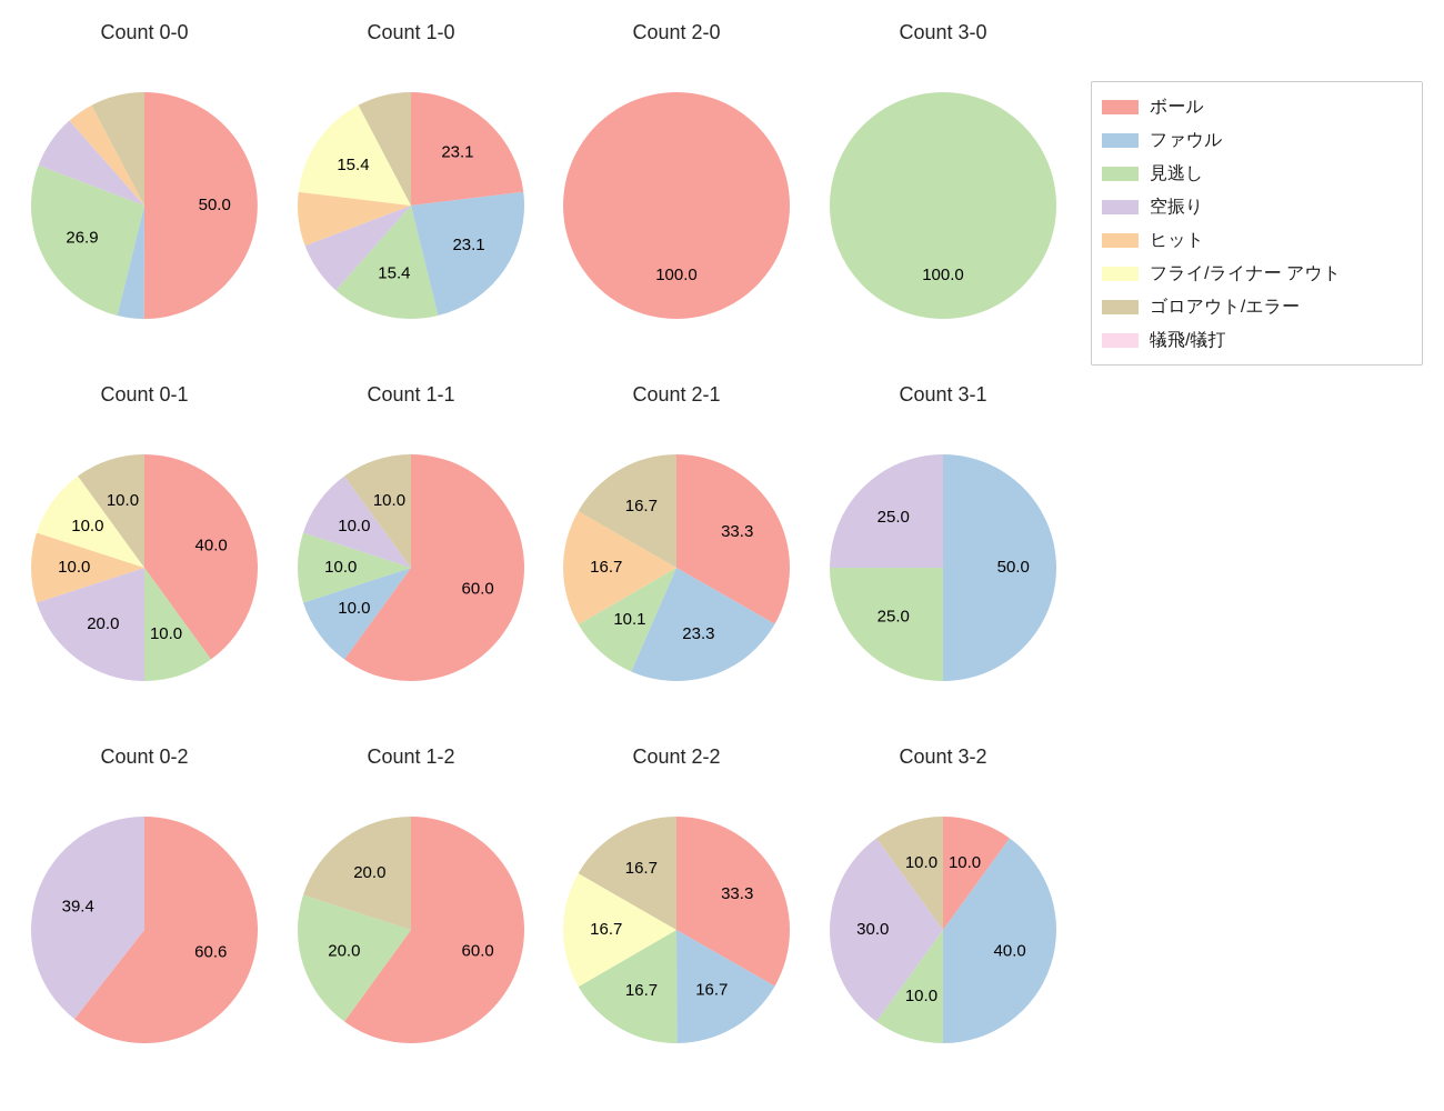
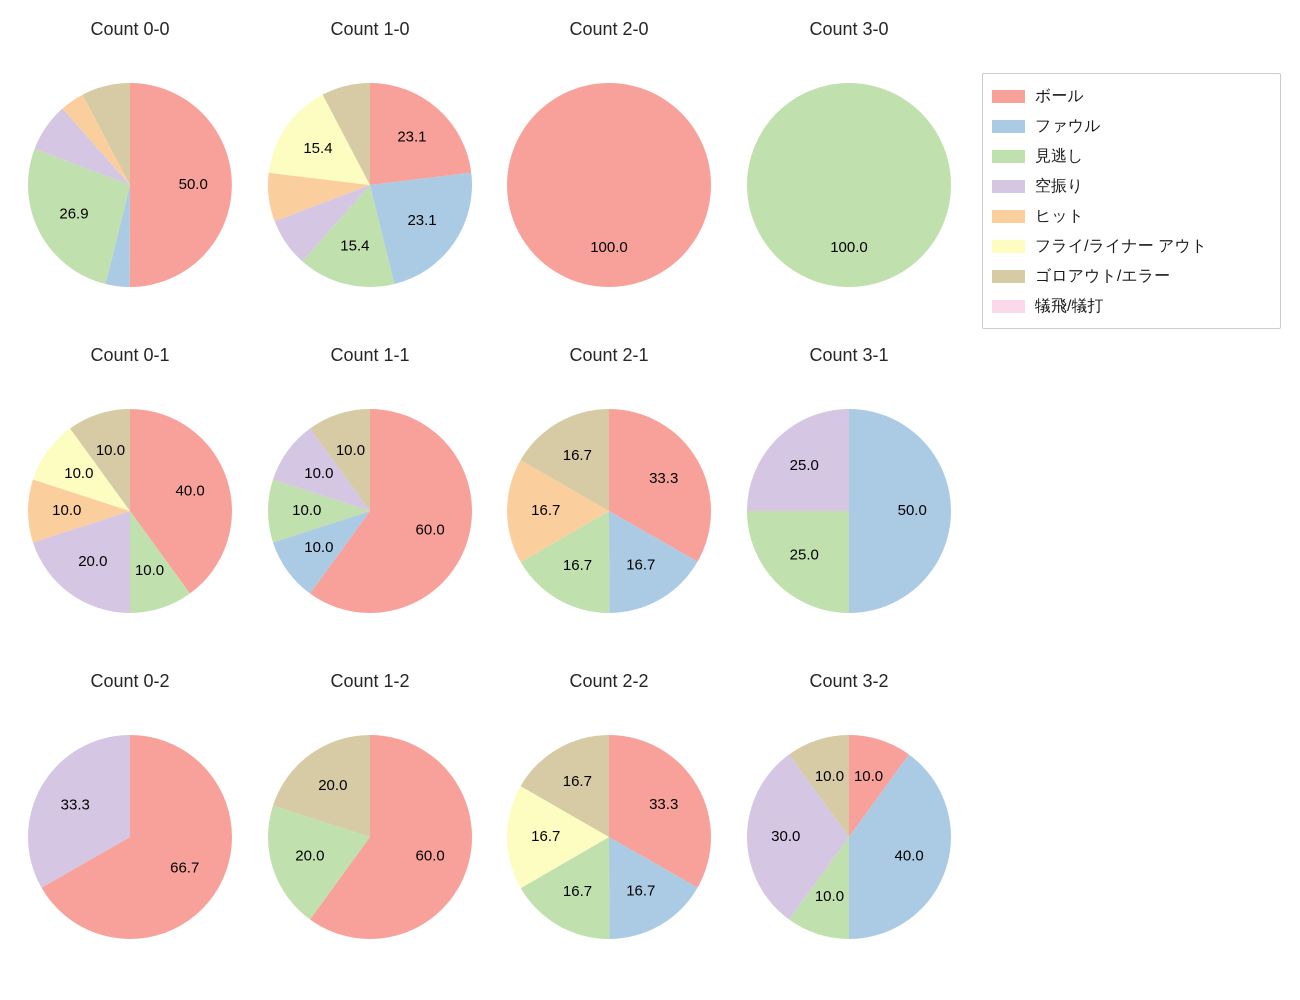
Count 2-1/ファウル: 23.3 -> 16.7
Count 2-1/見逃し: 10.1 -> 16.7
Count 0-2/ボール: 60.6 -> 66.7
Count 0-2/空振り: 39.4 -> 33.3
